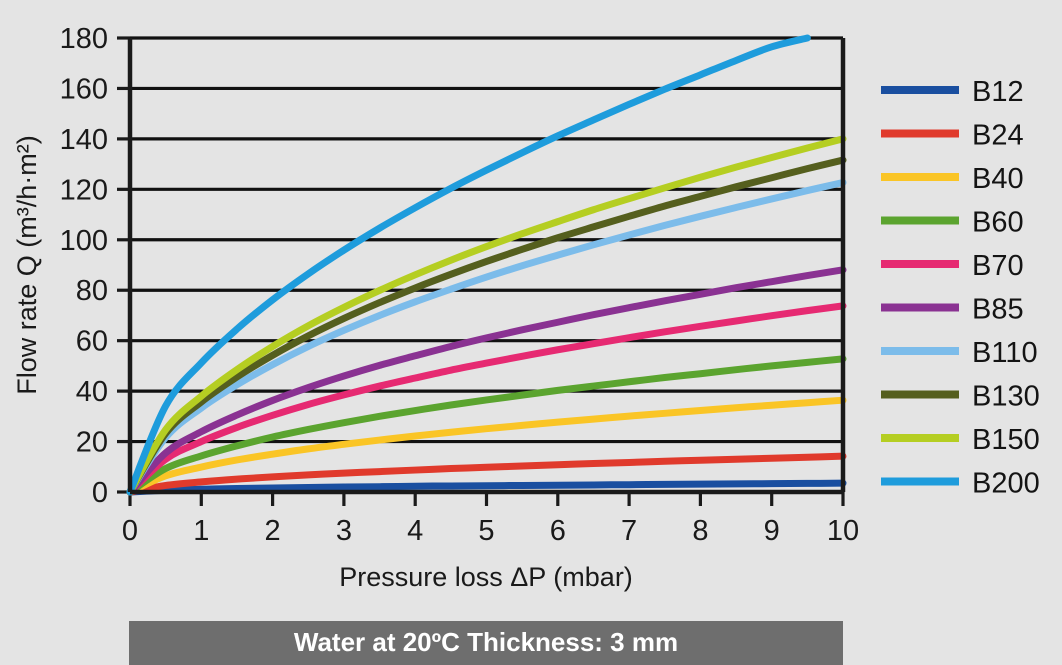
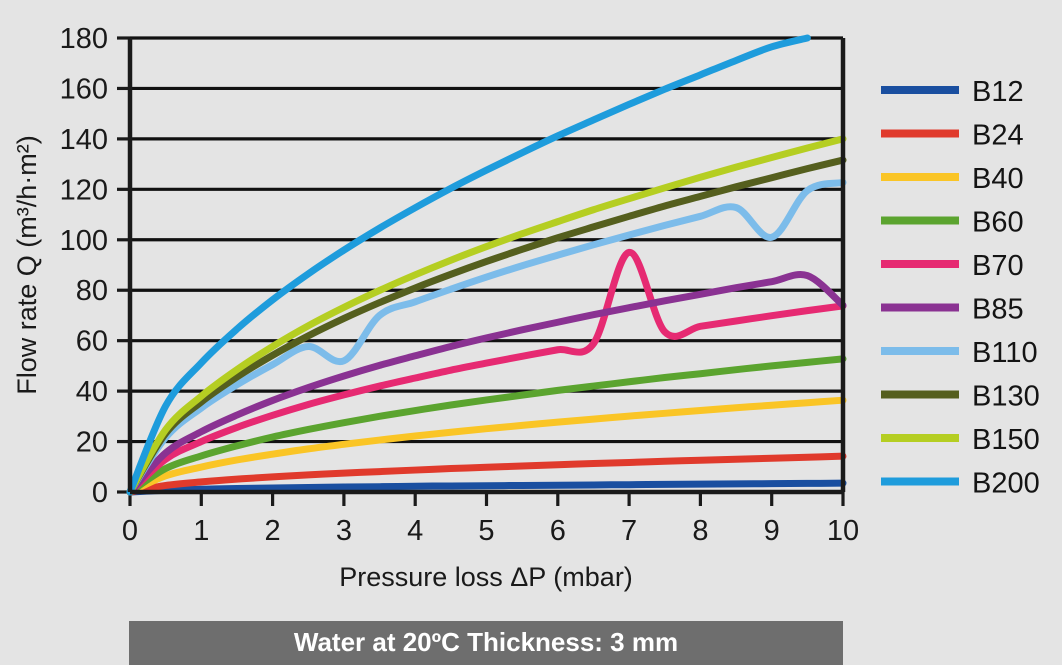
B110/3: 64 -> 52
B70/7: 61 -> 95
B110/9: 116 -> 101
B85/10: 88 -> 74
